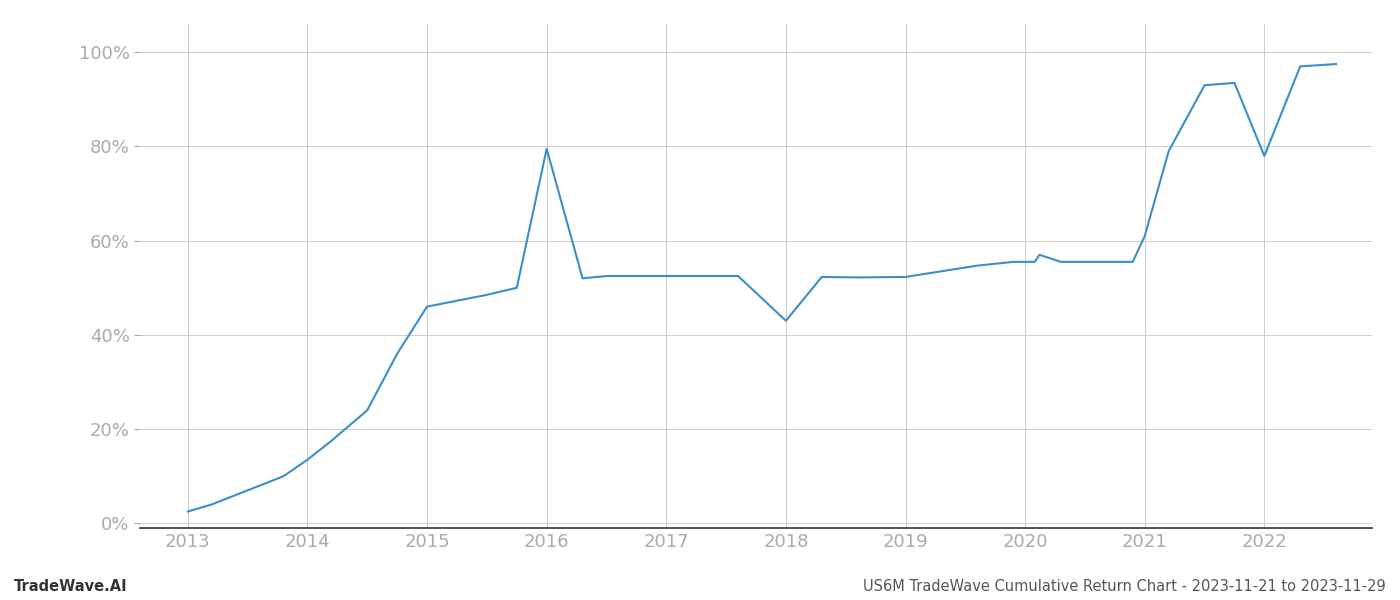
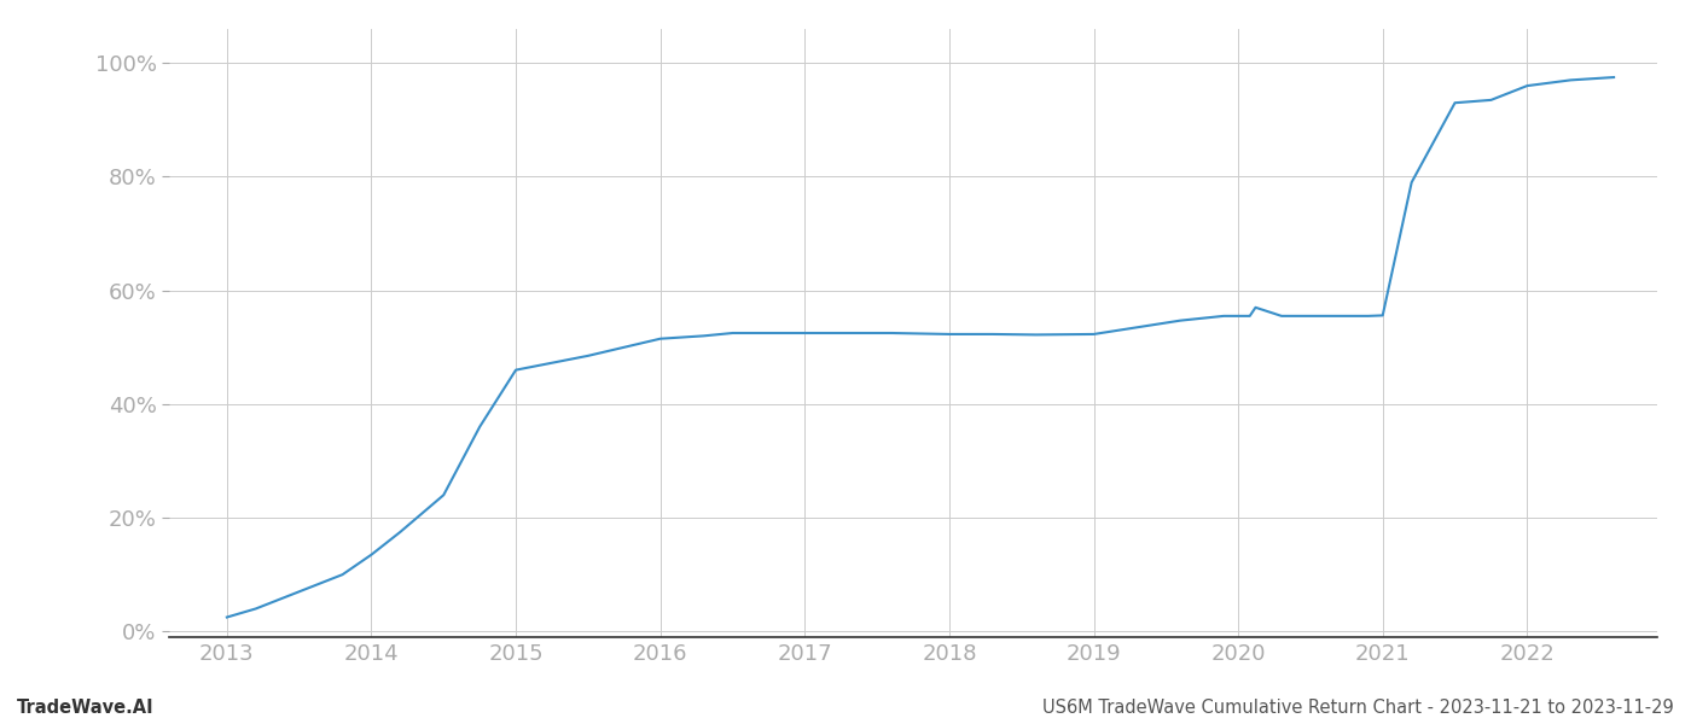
2016: 79.5% -> 51.5%
2018: 43.0% -> 52.3%
2021: 61.0% -> 55.6%
2022: 78.0% -> 96.0%
